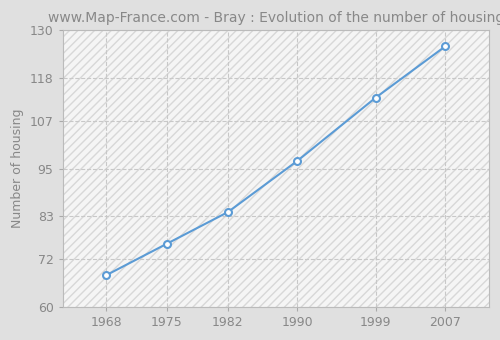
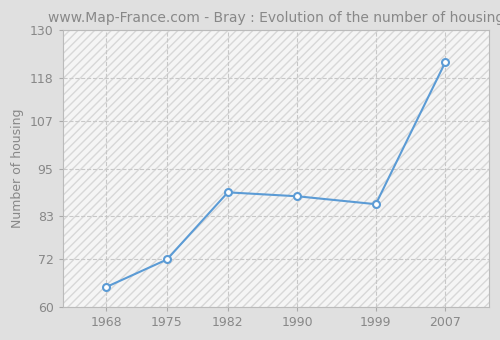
1968: 68 -> 65
1975: 76 -> 72
1982: 84 -> 89
1990: 97 -> 88
1999: 113 -> 86
2007: 126 -> 122
